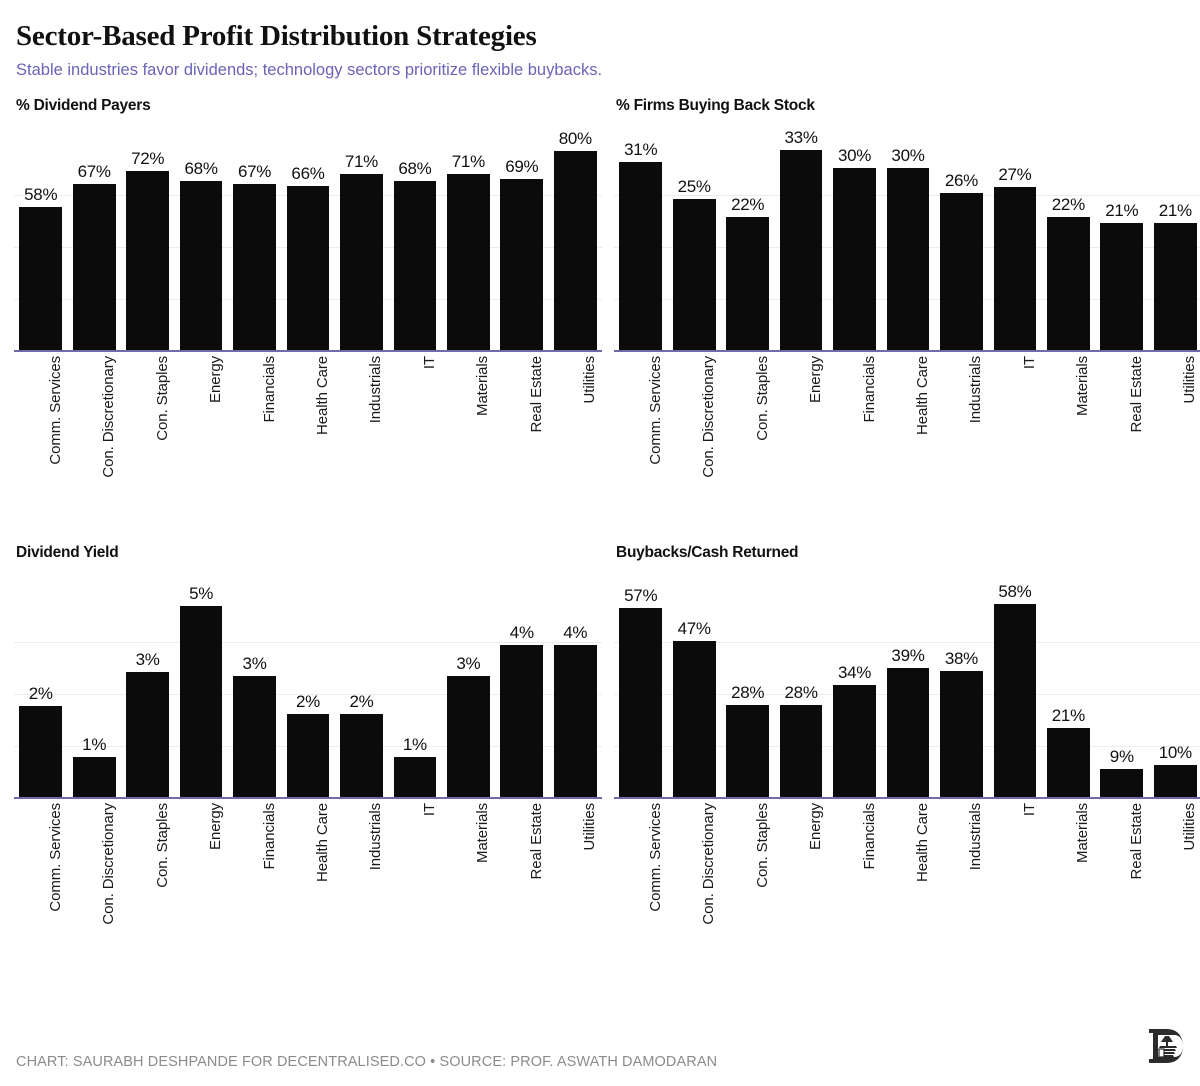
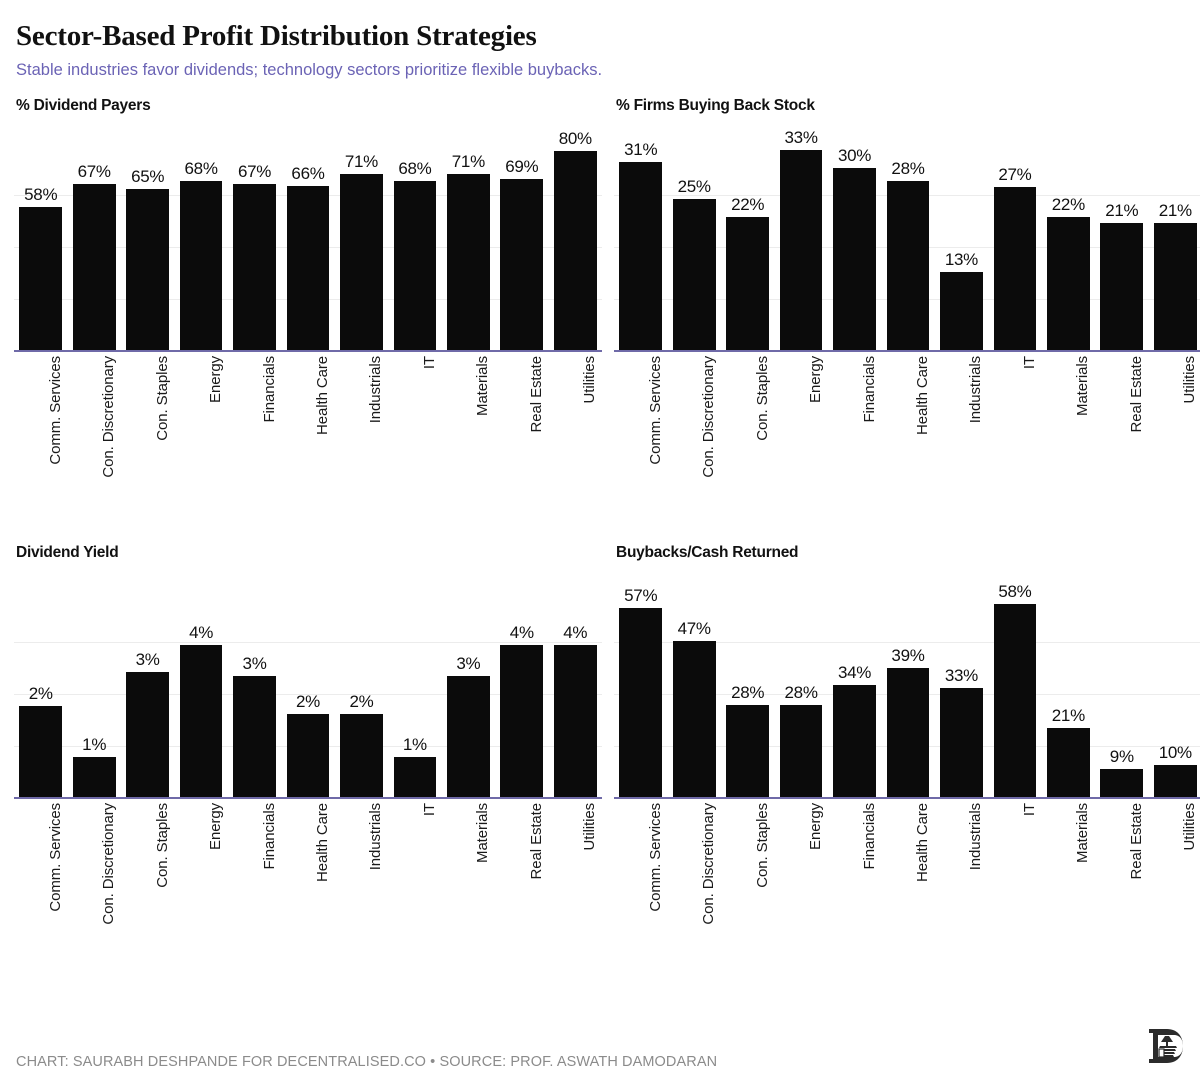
% Dividend Payers/Con. Staples: 72% -> 65%
% Firms Buying Back Stock/Health Care: 30% -> 28%
% Firms Buying Back Stock/Industrials: 26% -> 13%
Dividend Yield/Energy: 5% -> 4%
Buybacks/Cash Returned/Industrials: 38% -> 33%
